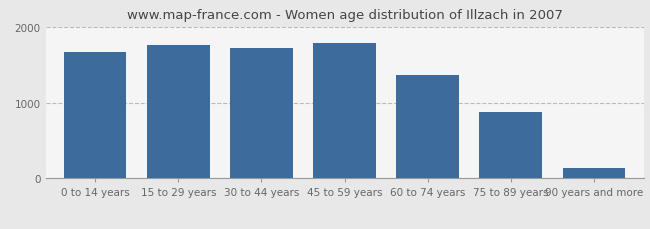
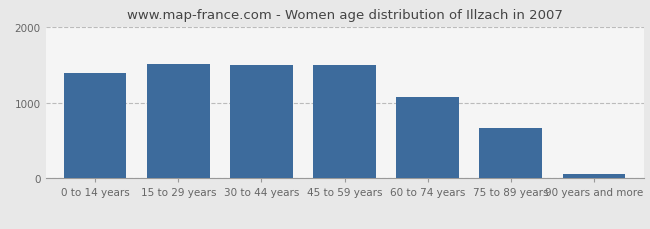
0 to 14 years: 1660 -> 1390
15 to 29 years: 1760 -> 1510
30 to 44 years: 1720 -> 1490
45 to 59 years: 1780 -> 1500
60 to 74 years: 1360 -> 1070
75 to 89 years: 880 -> 660
90 years and more: 140 -> 60
